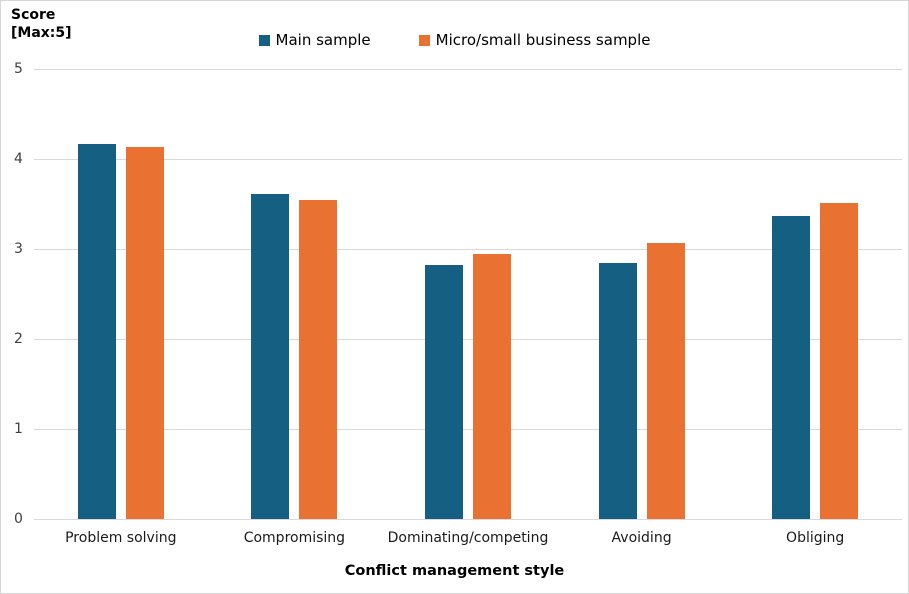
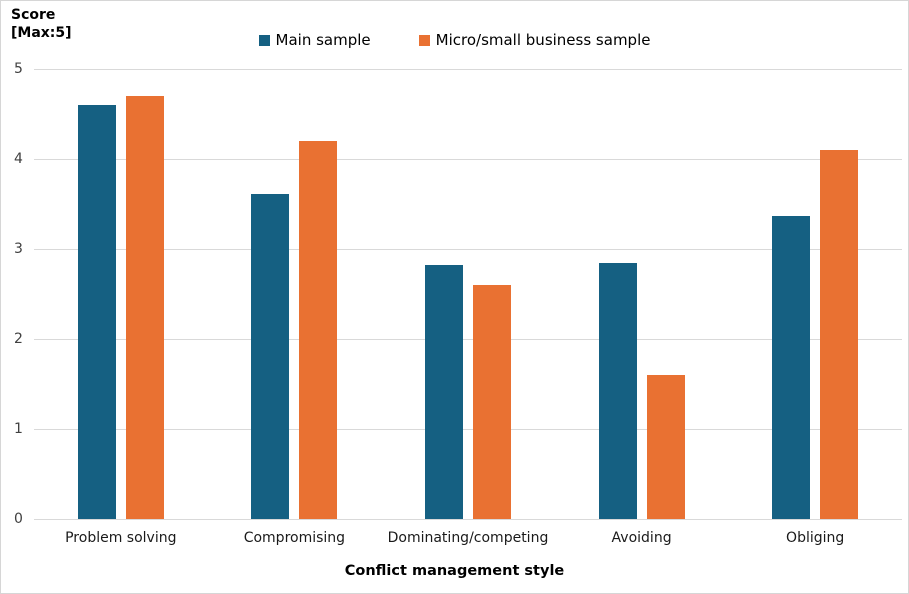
Main sample/Problem solving: 4.2 -> 4.6
Micro/small business sample/Problem solving: 4.1 -> 4.7
Micro/small business sample/Compromising: 3.5 -> 4.2
Micro/small business sample/Dominating/competing: 3.0 -> 2.6
Micro/small business sample/Avoiding: 3.1 -> 1.6
Micro/small business sample/Obliging: 3.5 -> 4.1
